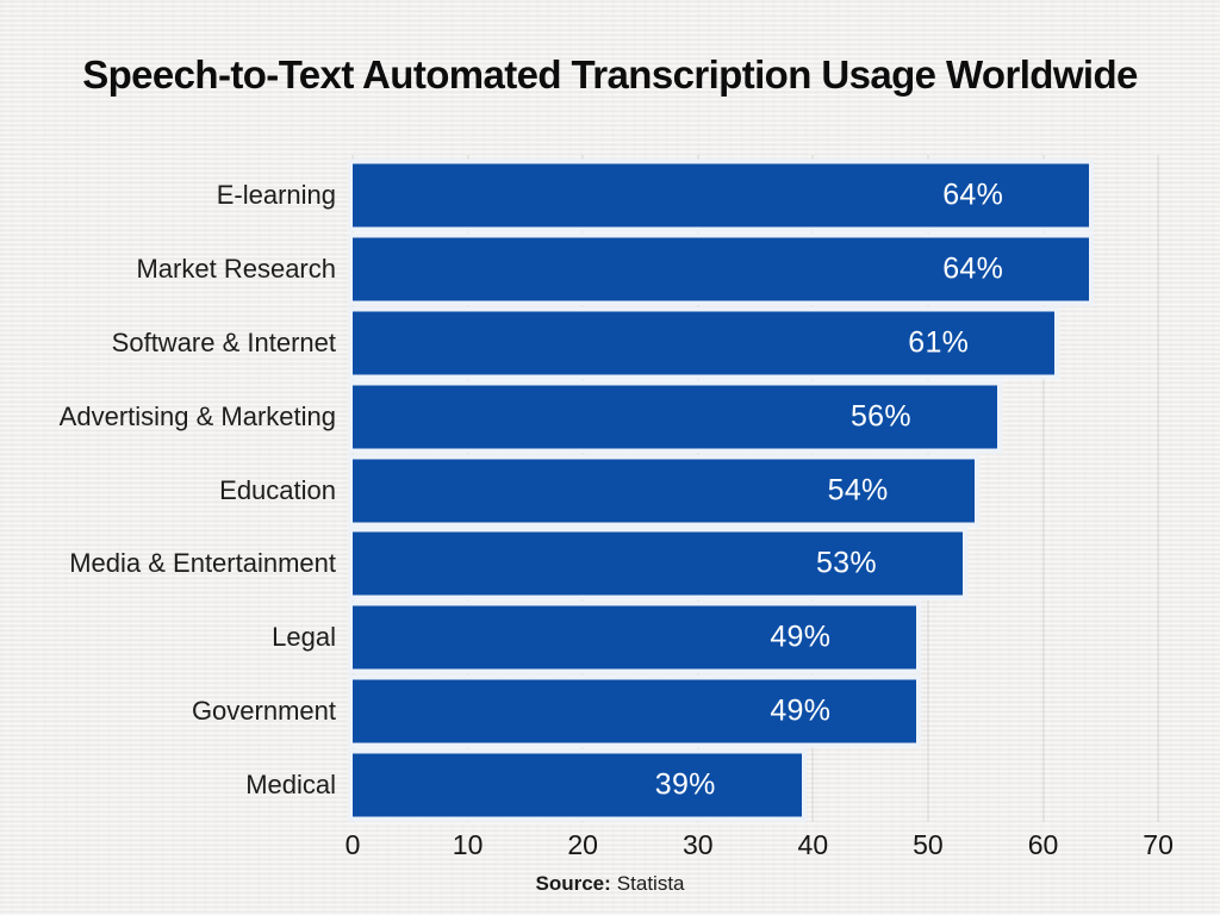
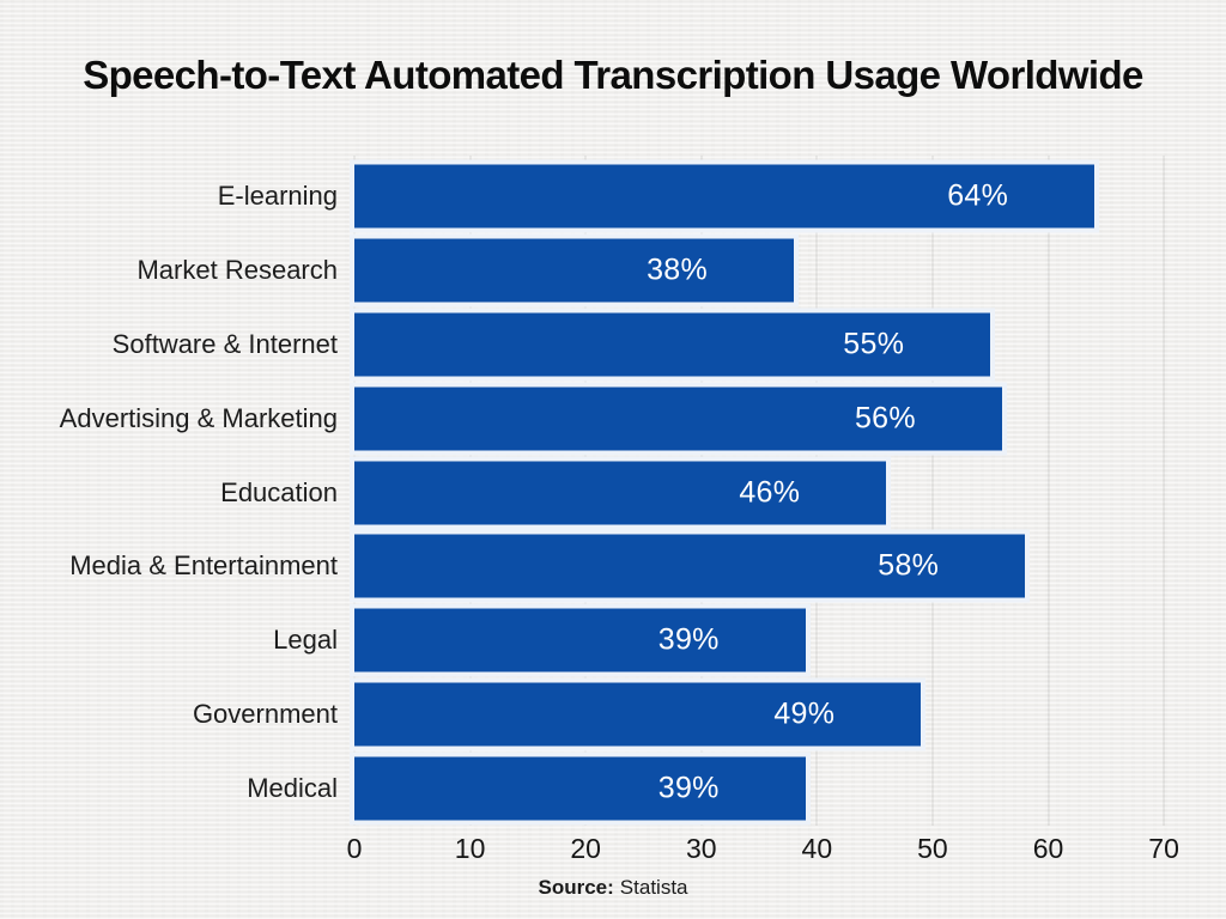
Market Research: 64% -> 38%
Software & Internet: 61% -> 55%
Education: 54% -> 46%
Media & Entertainment: 53% -> 58%
Legal: 49% -> 39%
